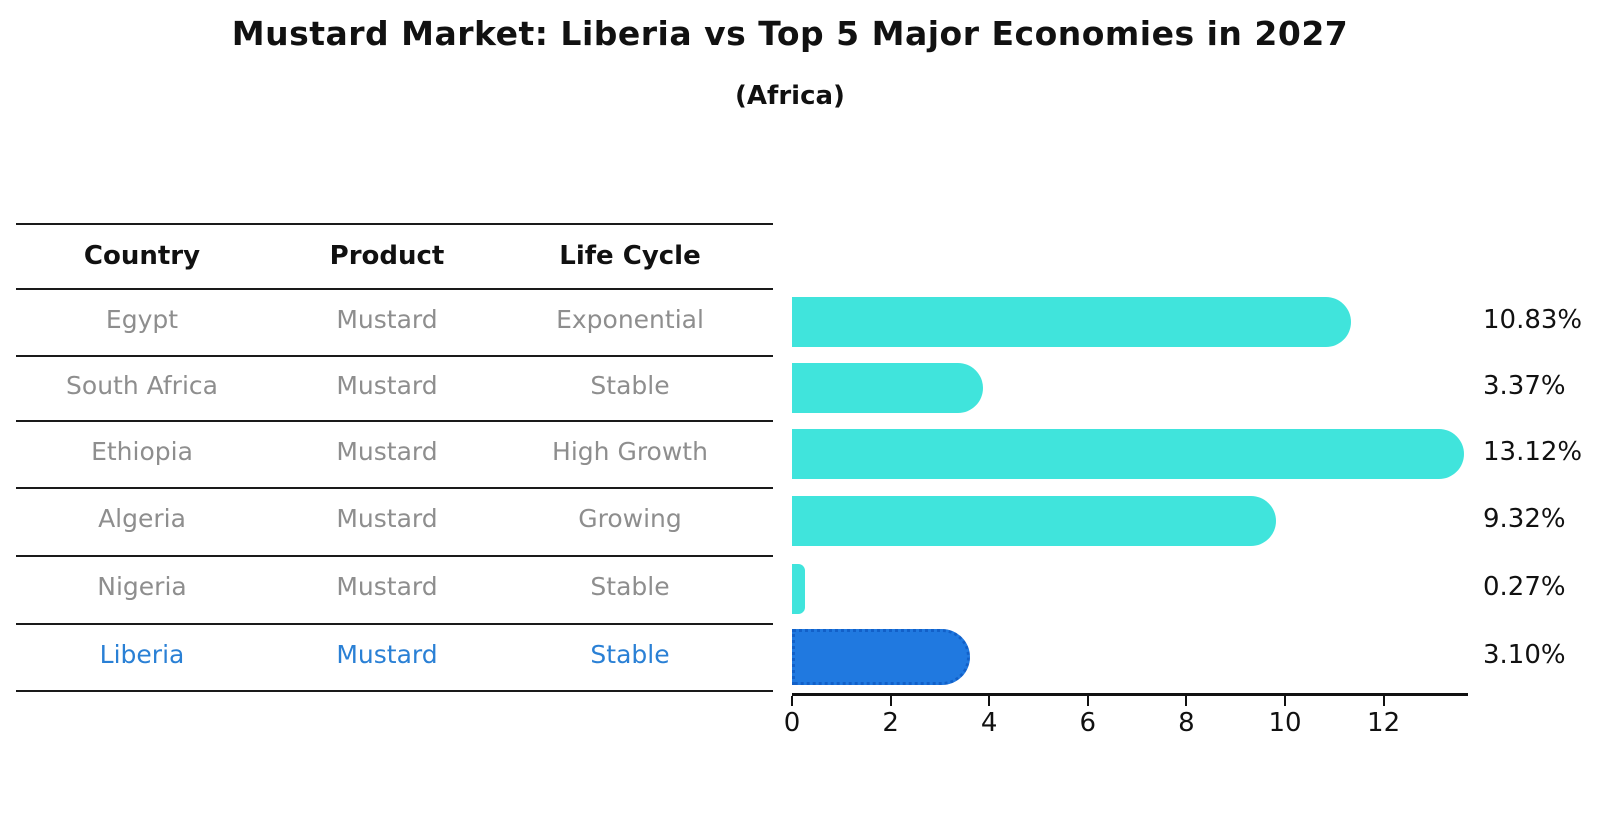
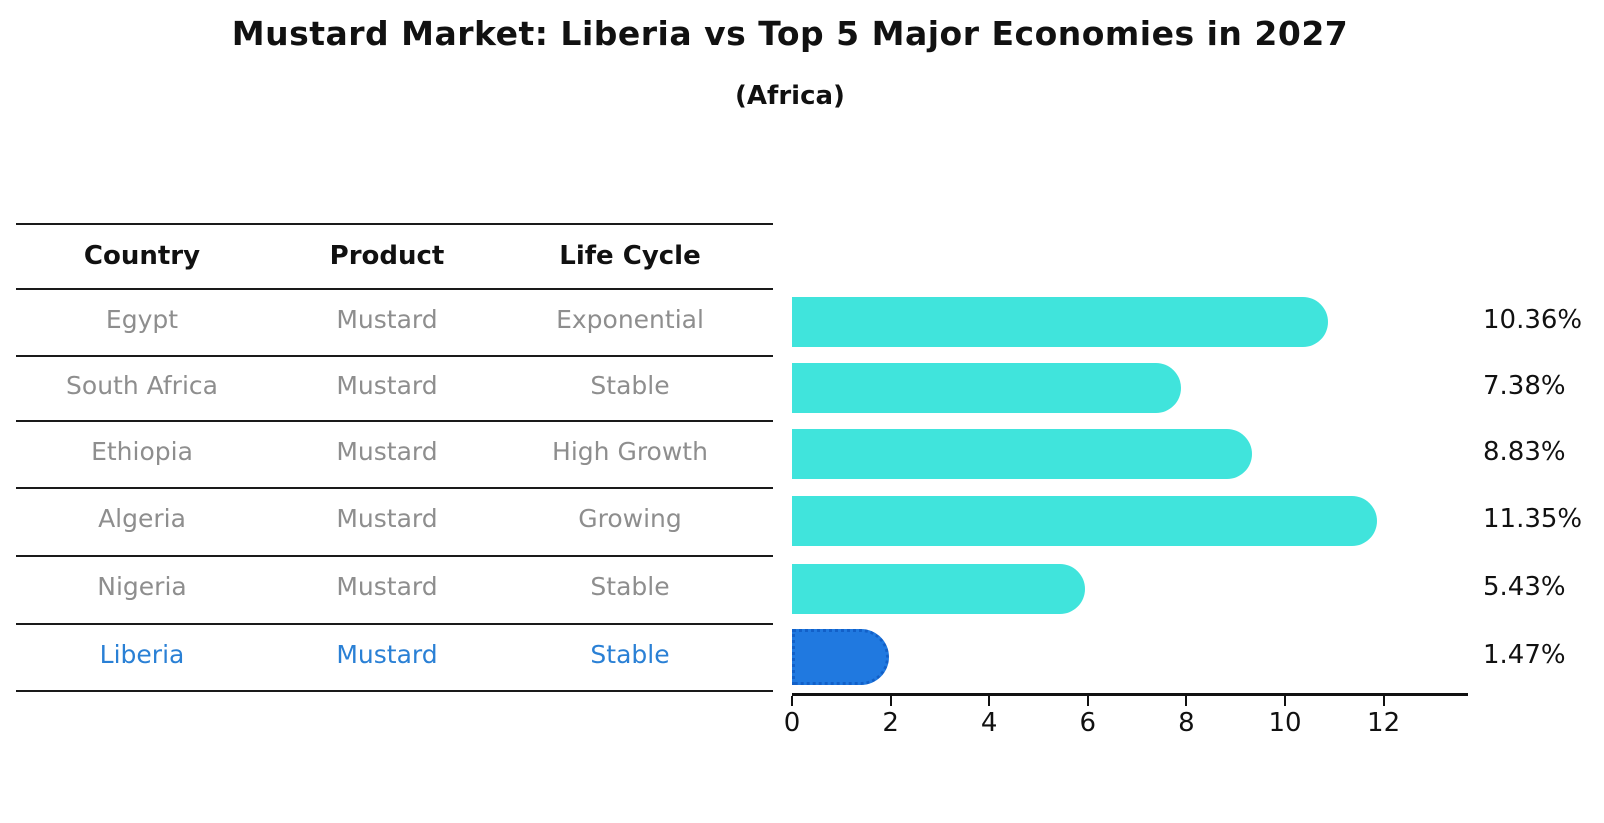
Egypt: 10.83% -> 10.36%
South Africa: 3.37% -> 7.38%
Ethiopia: 13.12% -> 8.83%
Algeria: 9.32% -> 11.35%
Nigeria: 0.27% -> 5.43%
Liberia: 3.10% -> 1.47%
